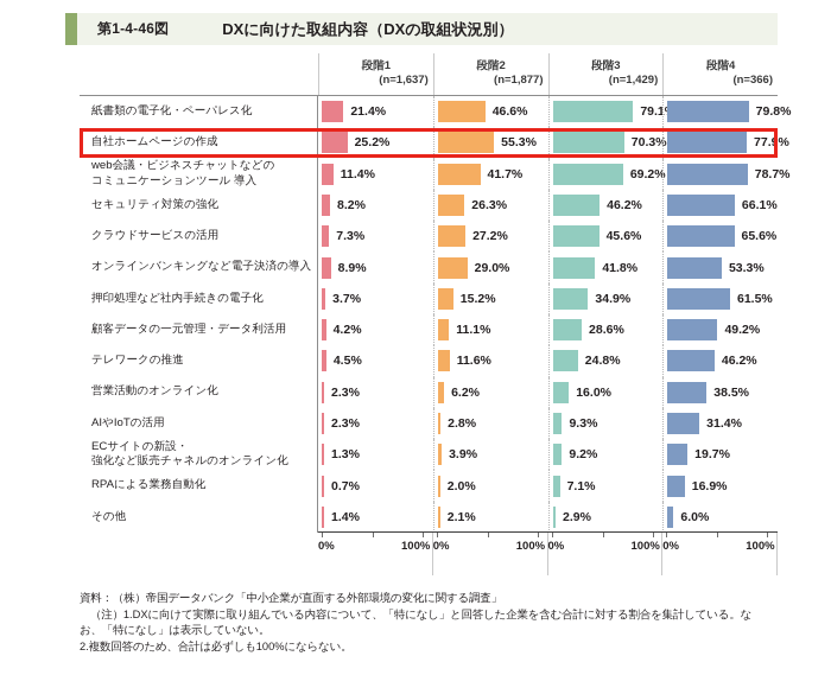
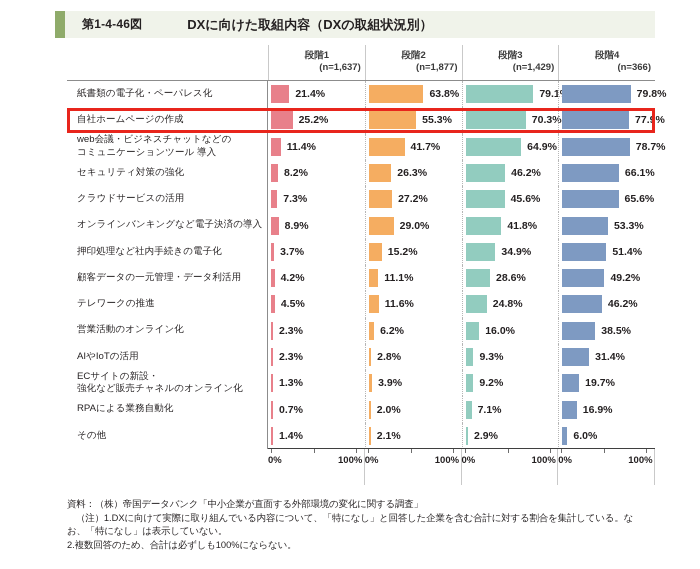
段階2/紙書類の電子化・ペーパレス化: 46.6% -> 63.8%
段階3/web会議・ビジネスチャットなどの コミュニケーションツール 導入: 69.2% -> 64.9%
段階4/押印処理など社内手続きの電子化: 61.5% -> 51.4%
